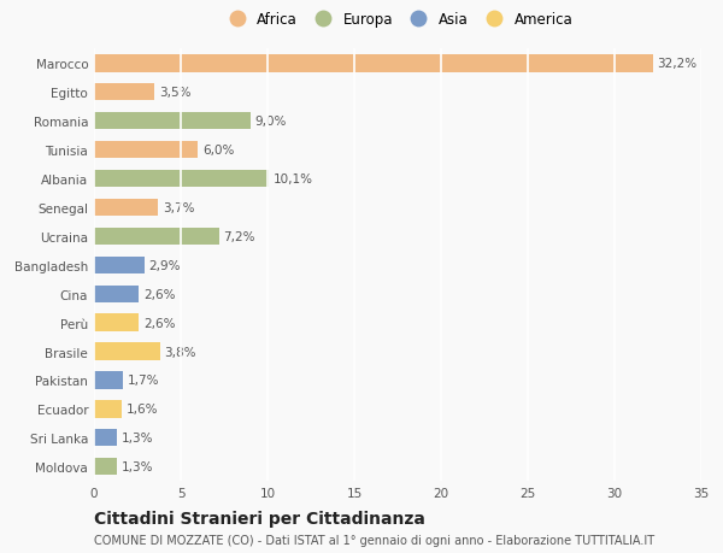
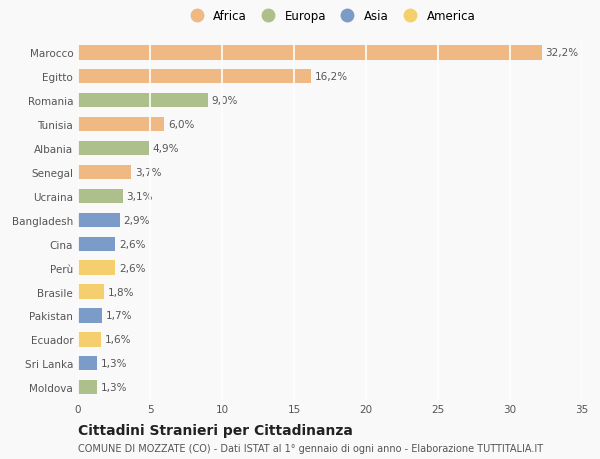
Egitto: 3,5% -> 16,2%
Albania: 10,1% -> 4,9%
Ucraina: 7,2% -> 3,1%
Brasile: 3,8% -> 1,8%
